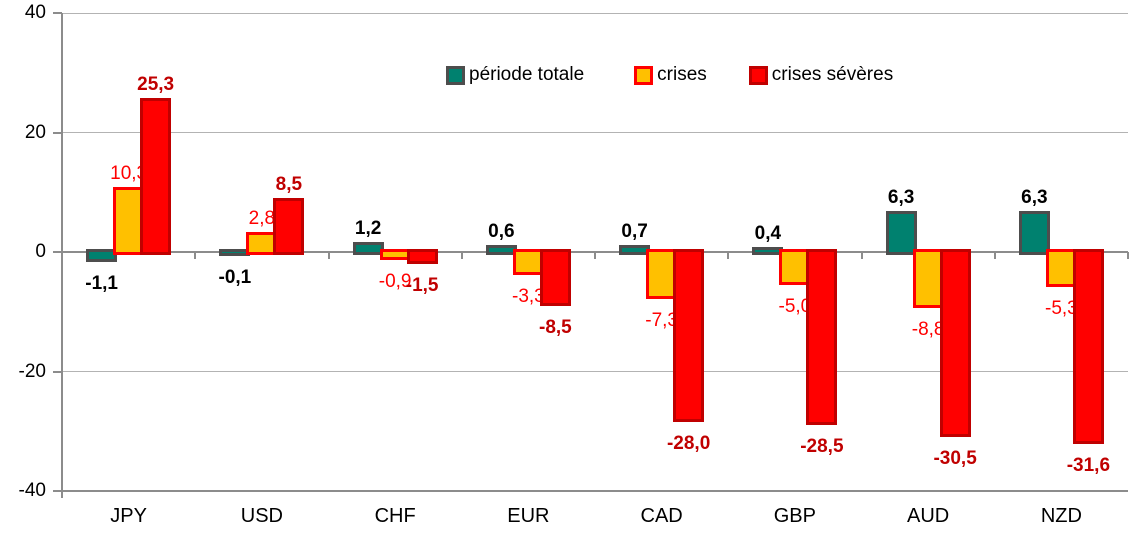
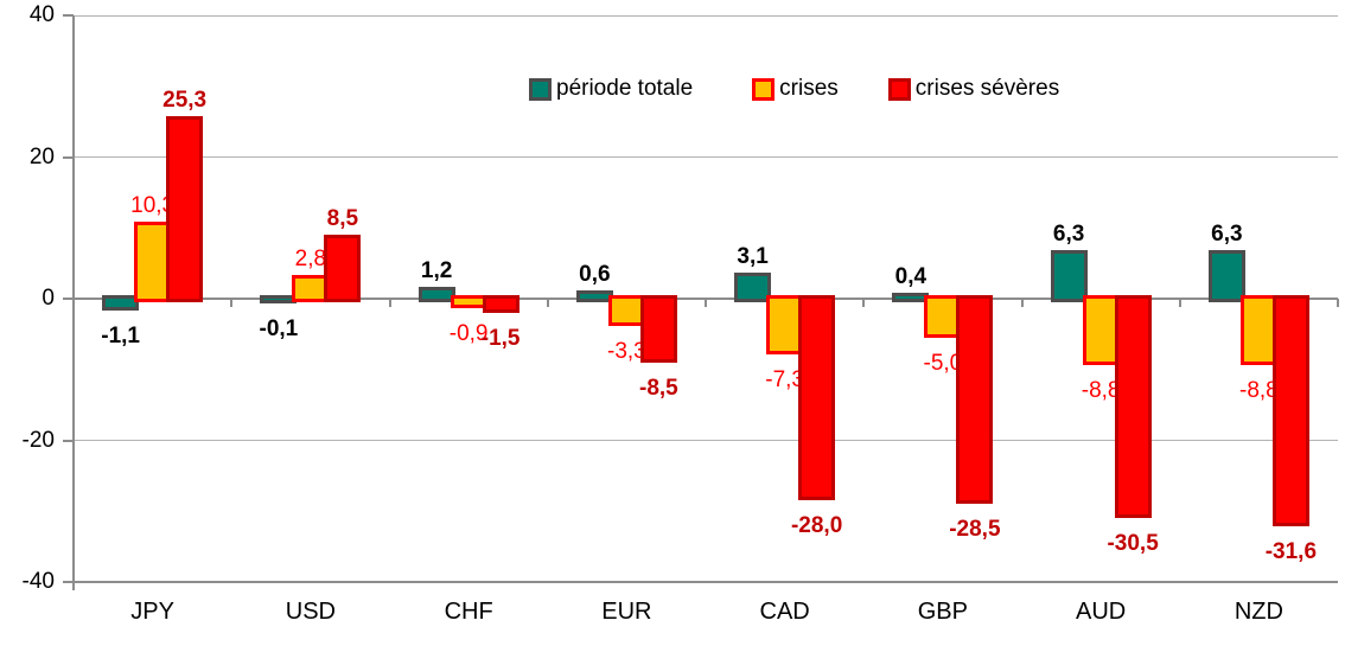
période totale/CAD: 0,7 -> 3,1
crises/NZD: -5,3 -> -8,8
